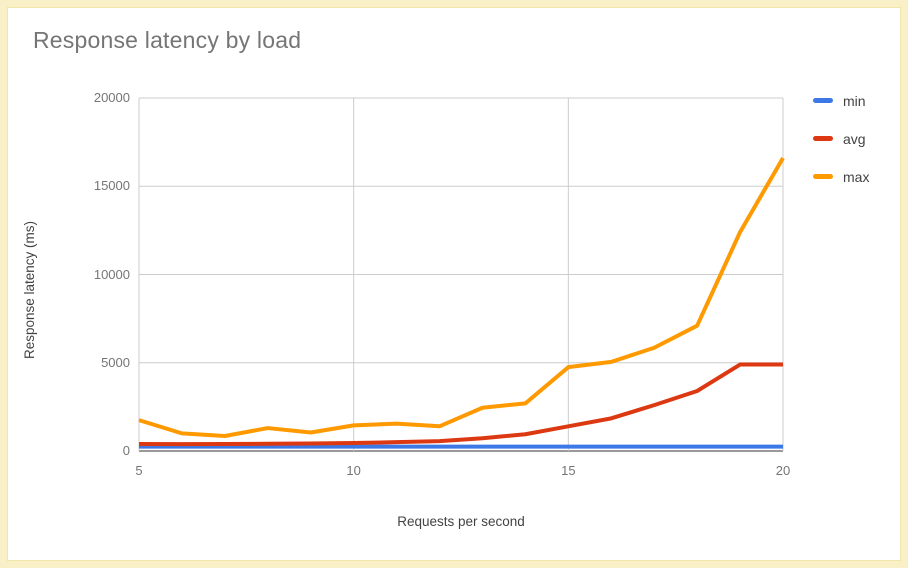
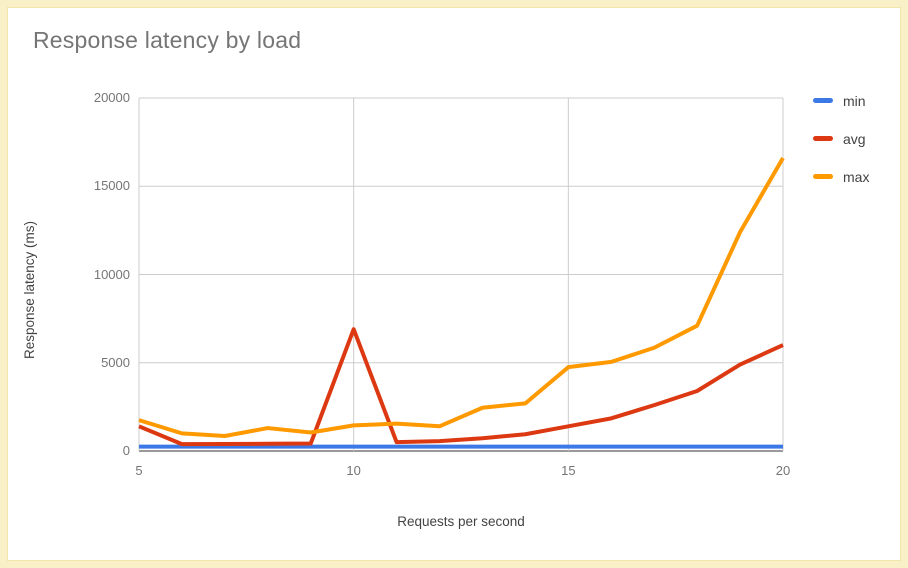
avg/5: 400 -> 1400
avg/10: 400 -> 6900
avg/20: 4900 -> 6000
